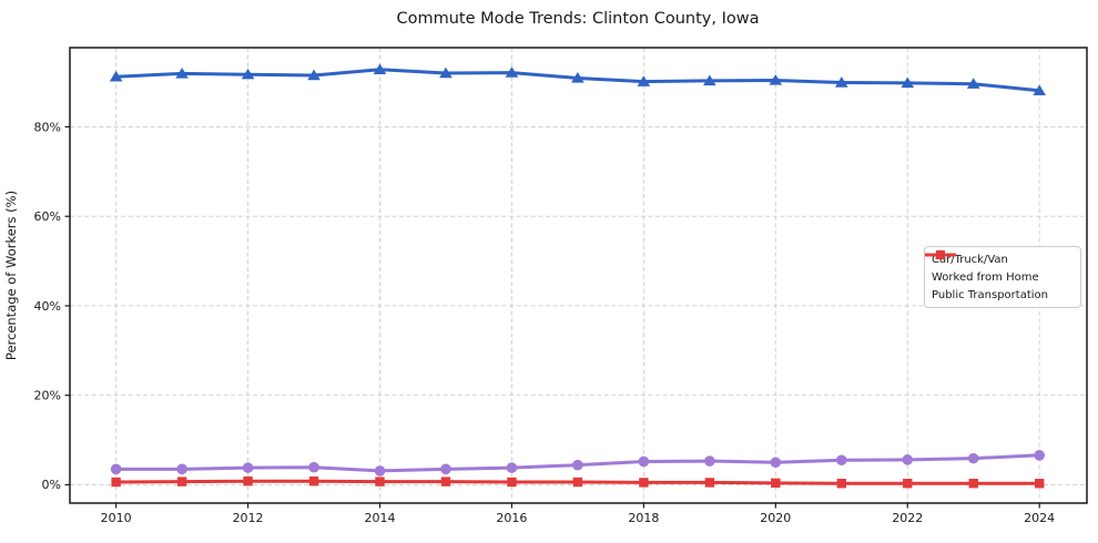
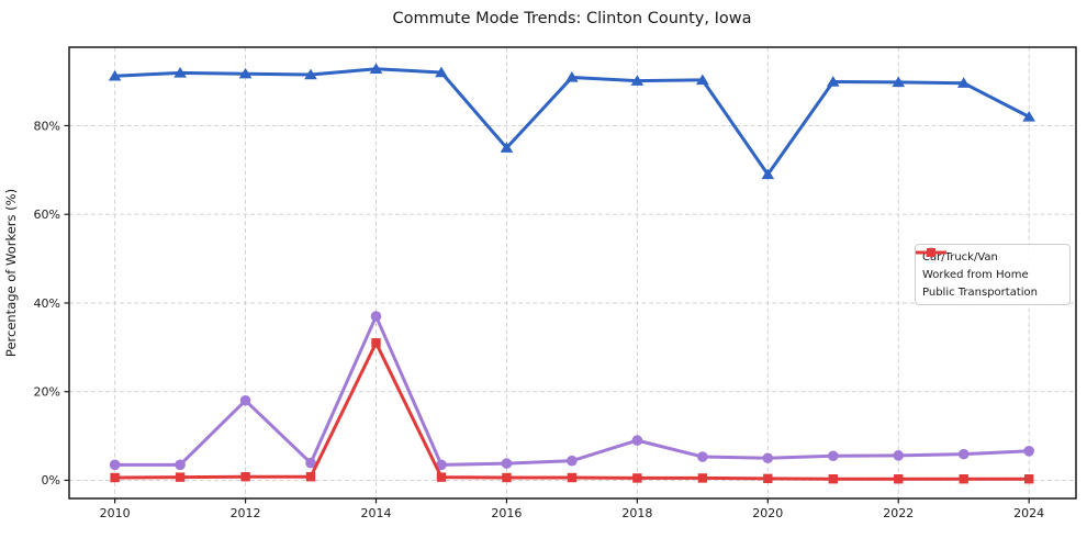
Worked from Home/2012: 4% -> 18%
Worked from Home/2014: 3% -> 37%
Public Transportation/2014: 1% -> 31%
Car/Truck/Van/2016: 92% -> 75%
Worked from Home/2018: 5% -> 9%
Car/Truck/Van/2020: 90% -> 69%
Car/Truck/Van/2024: 88% -> 82%
